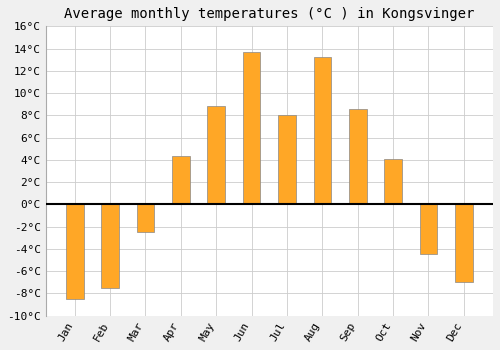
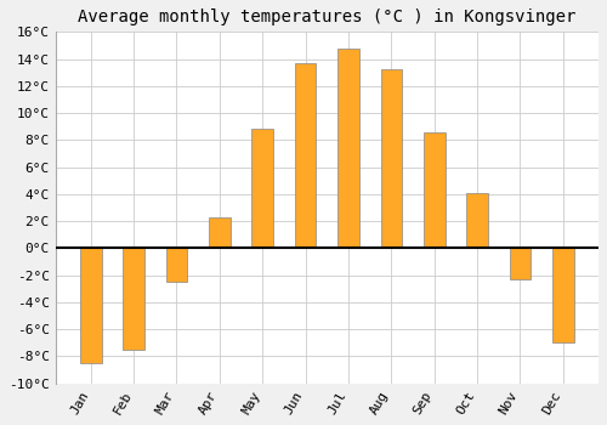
Apr: 4.3°C -> 2.3°C
Jul: 8.0°C -> 14.8°C
Nov: -4.5°C -> -2.3°C
